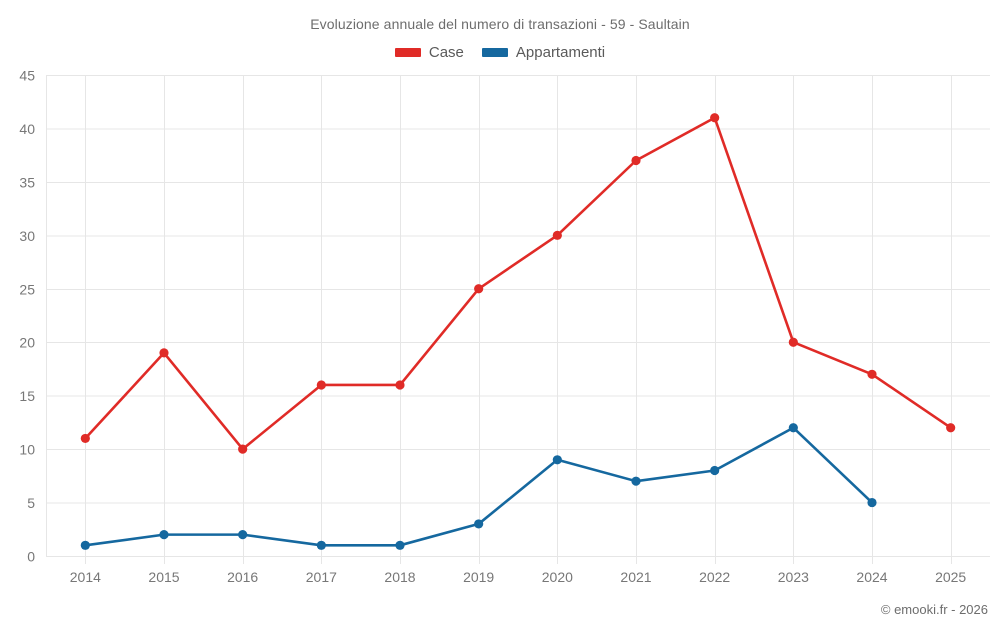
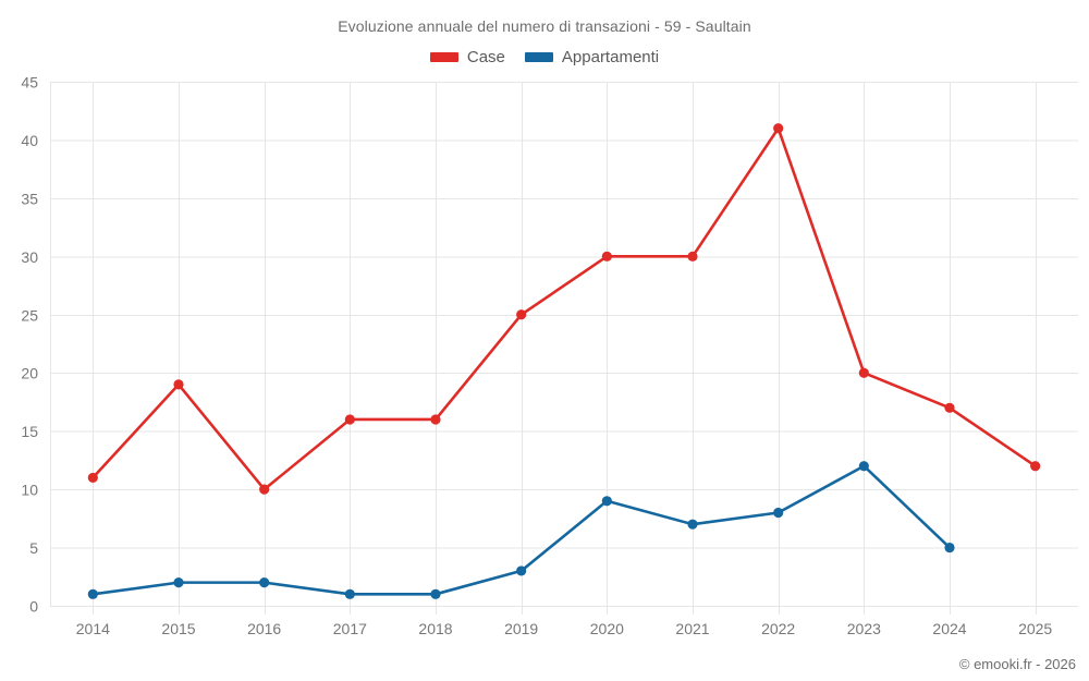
Case/2021: 37 -> 30
